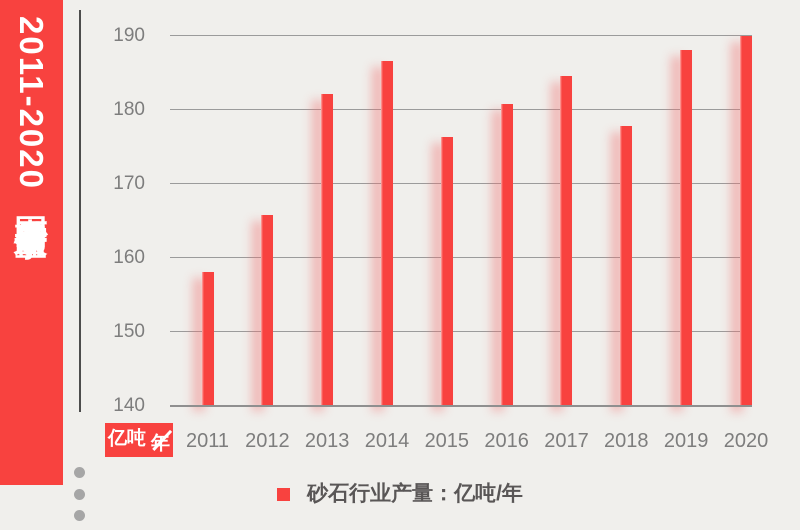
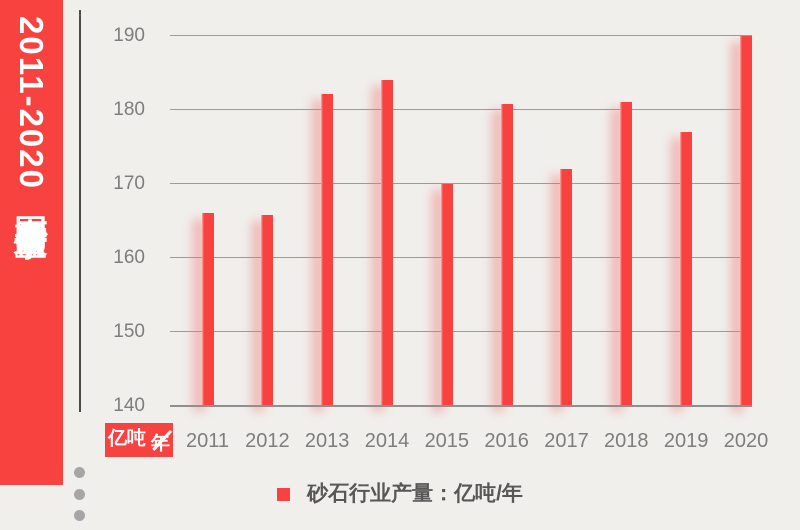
2011: 158 -> 166
2014: 186 -> 184
2015: 176 -> 170
2017: 184 -> 172
2018: 178 -> 181
2019: 188 -> 177
